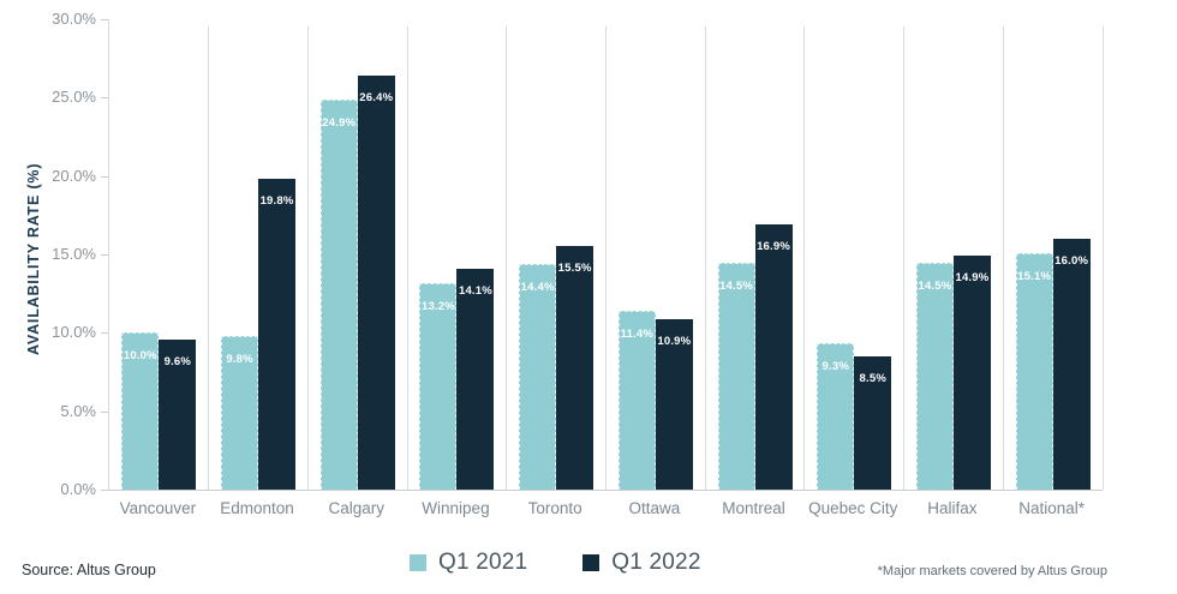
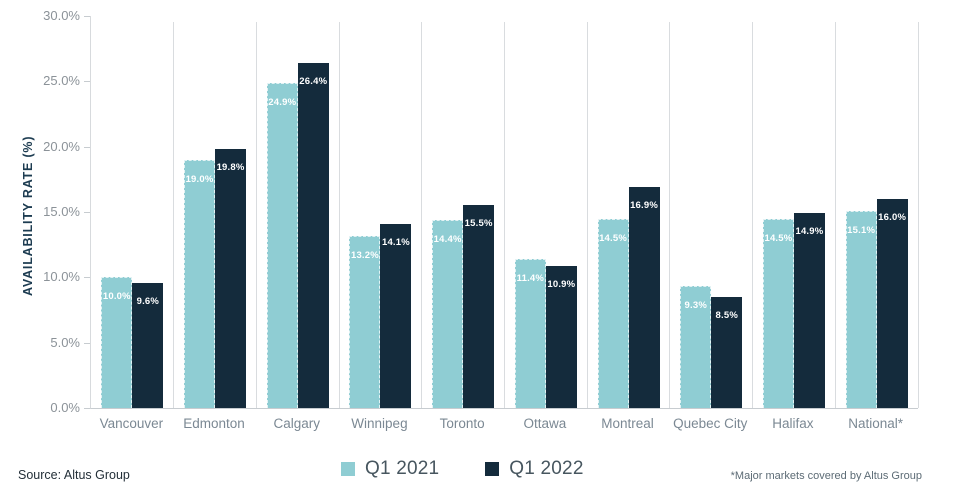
Q1 2021/Edmonton: 9.8% -> 19.0%
